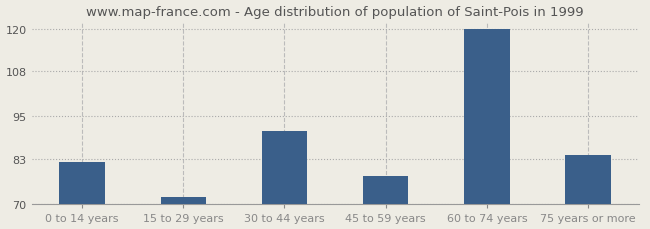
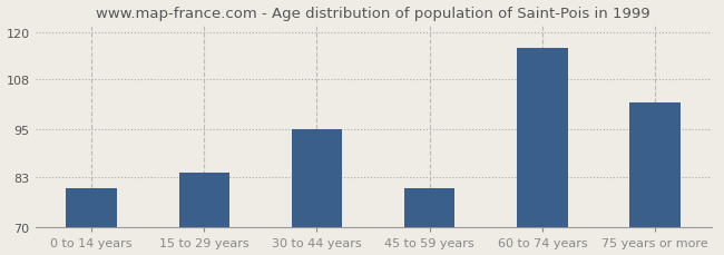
0 to 14 years: 82 -> 80
15 to 29 years: 72 -> 84
30 to 44 years: 91 -> 95
45 to 59 years: 78 -> 80
60 to 74 years: 120 -> 116
75 years or more: 84 -> 102
